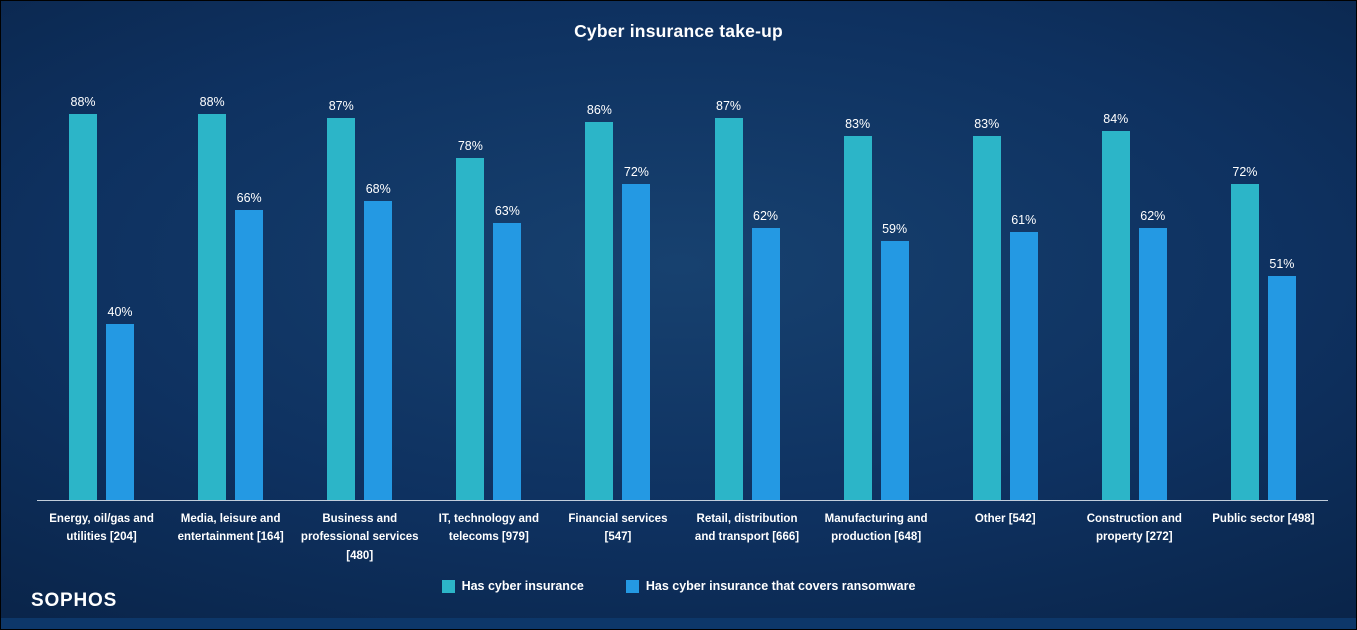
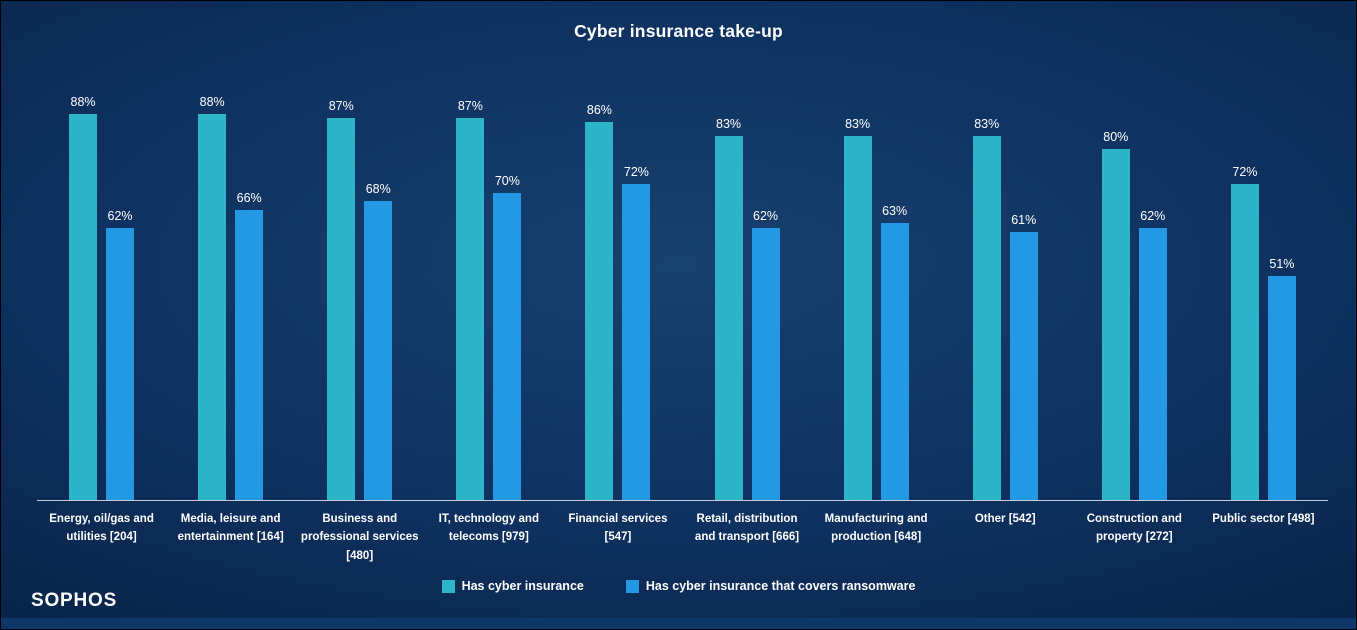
Has cyber insurance that covers ransomware/Energy, oil/gas and utilities [204]: 40% -> 62%
Has cyber insurance/IT, technology and telecoms [979]: 78% -> 87%
Has cyber insurance that covers ransomware/IT, technology and telecoms [979]: 63% -> 70%
Has cyber insurance/Retail, distribution and transport [666]: 87% -> 83%
Has cyber insurance that covers ransomware/Manufacturing and production [648]: 59% -> 63%
Has cyber insurance/Construction and property [272]: 84% -> 80%
